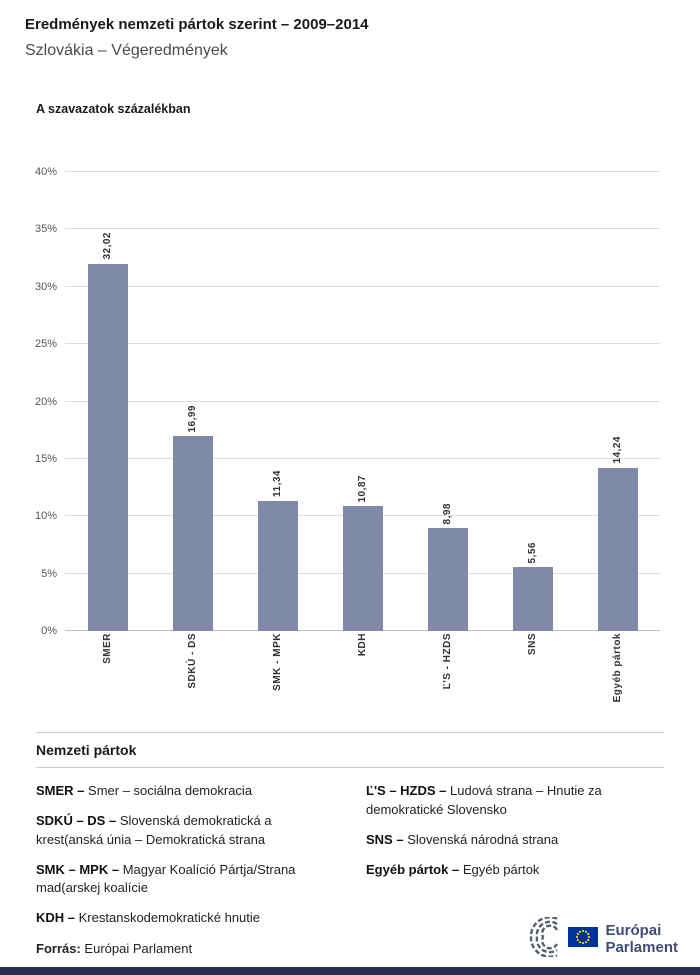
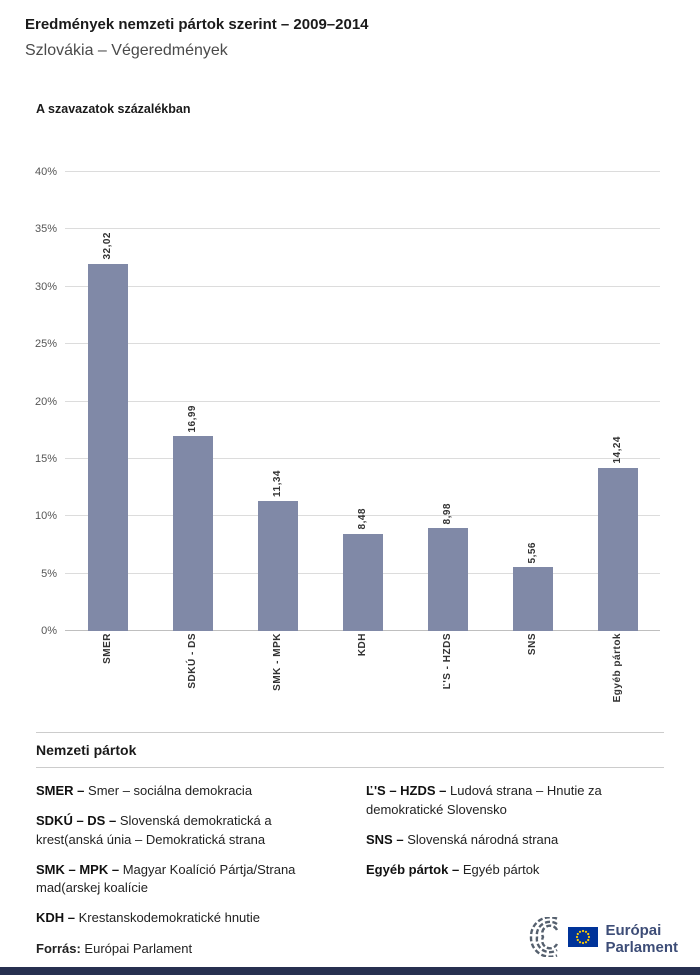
KDH: 10,87 -> 8,48
